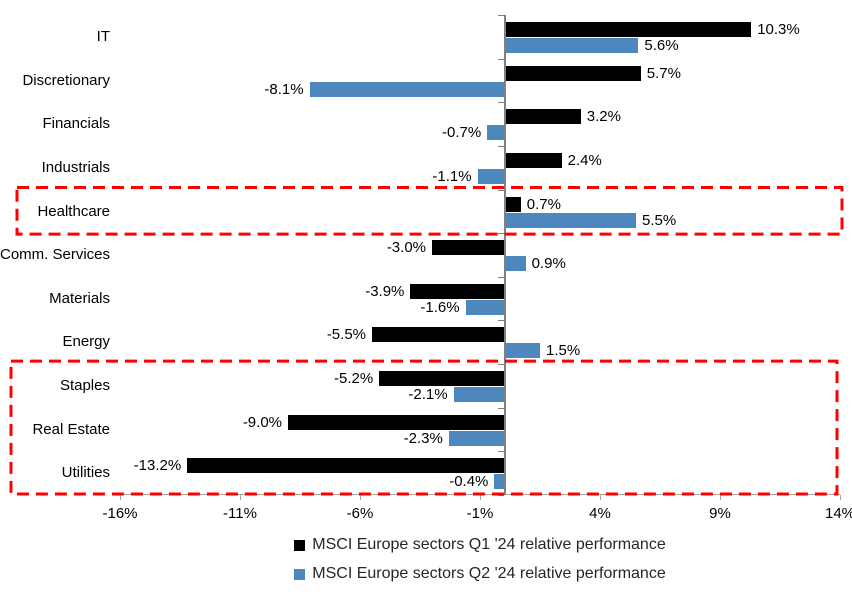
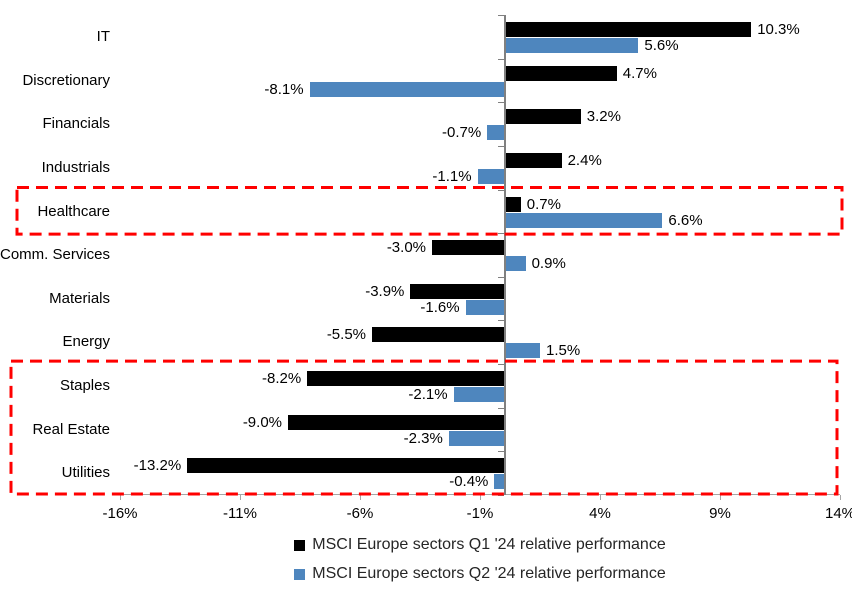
MSCI Europe sectors Q1 '24 relative performance/Discretionary: 5.7% -> 4.7%
MSCI Europe sectors Q2 '24 relative performance/Healthcare: 5.5% -> 6.6%
MSCI Europe sectors Q1 '24 relative performance/Staples: -5.2% -> -8.2%
